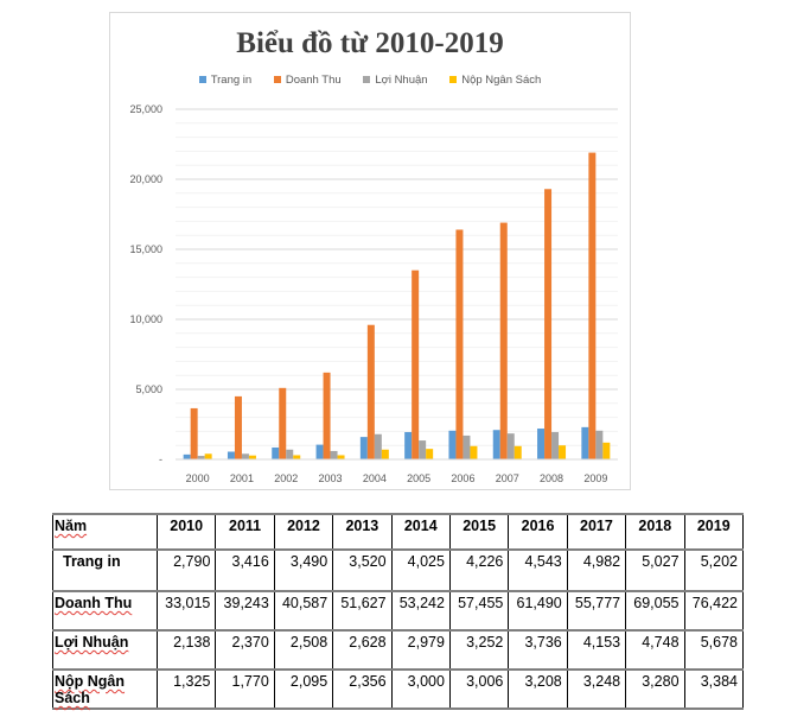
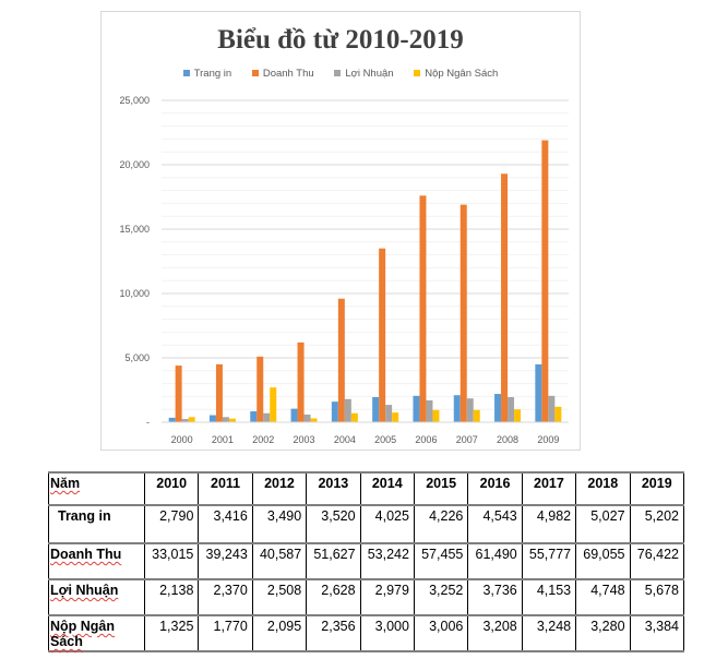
Doanh Thu/2000: 3600 -> 4400
Nộp Ngân Sách/2002: 300 -> 2700
Doanh Thu/2006: 16400 -> 17600
Trang in/2009: 2300 -> 4500
